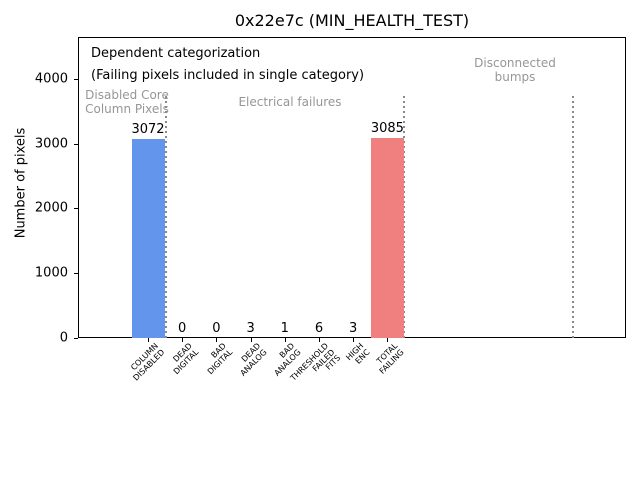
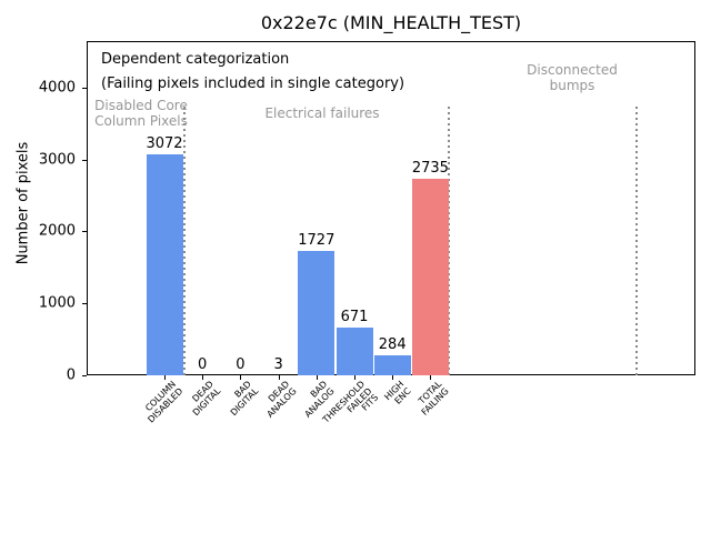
BAD ANALOG: 1 -> 1727
THRESHOLD FAILED FITS: 6 -> 671
HIGH ENC: 3 -> 284
TOTAL FAILING: 3085 -> 2735
